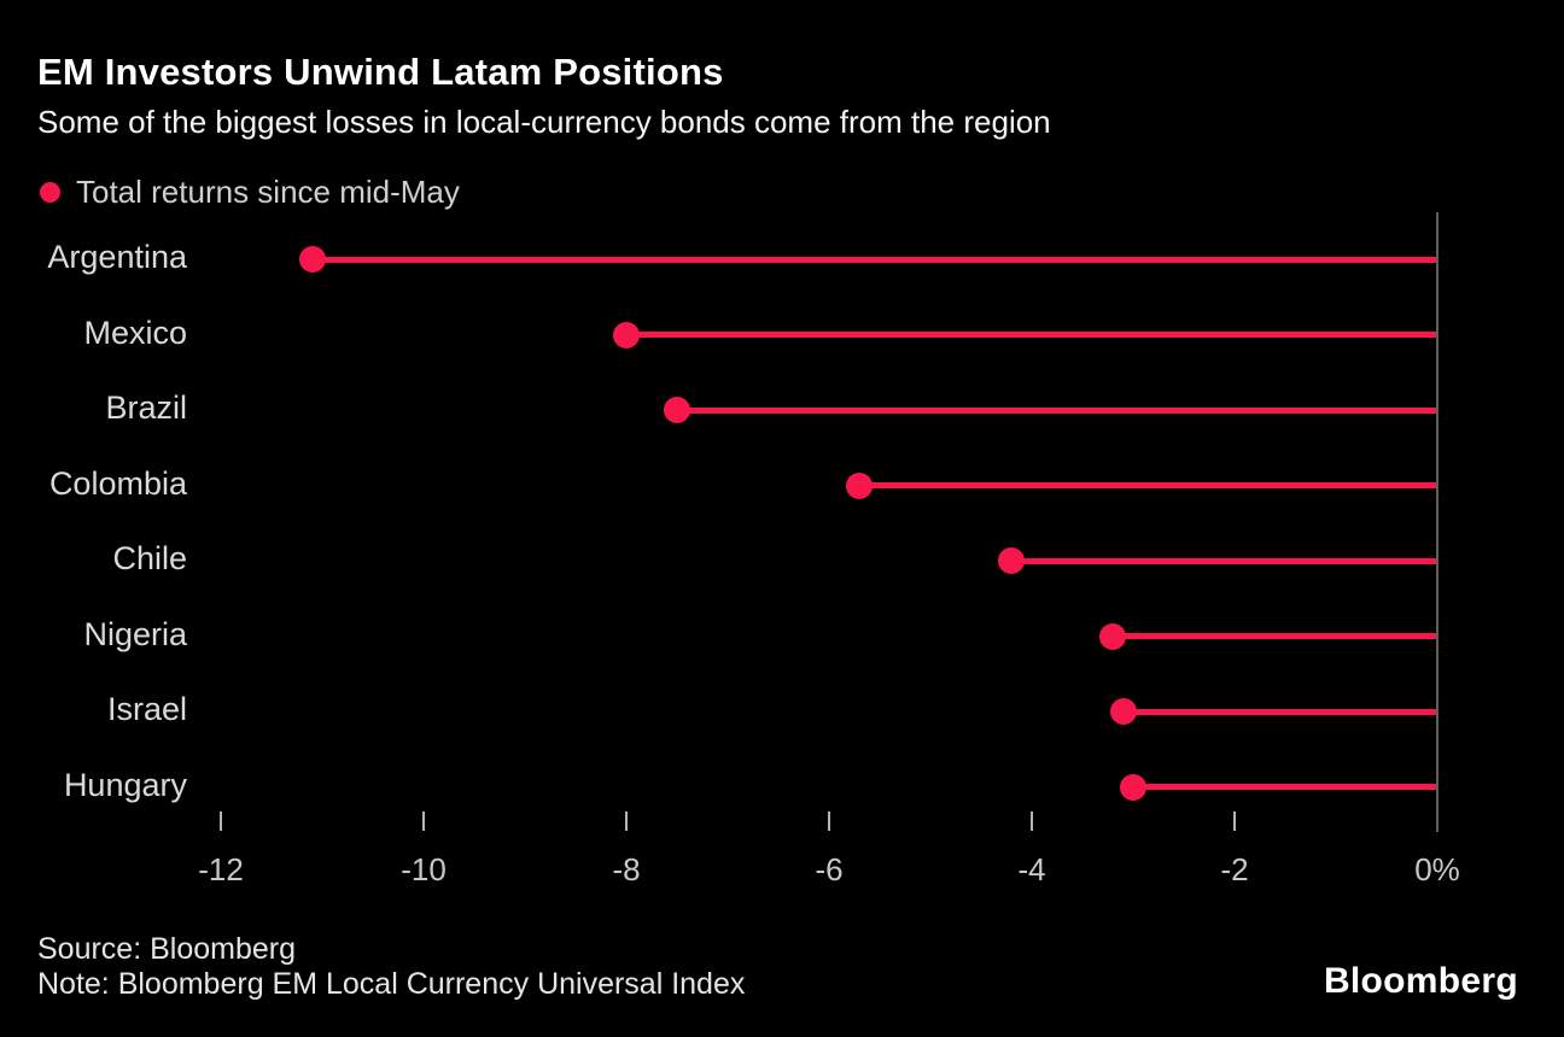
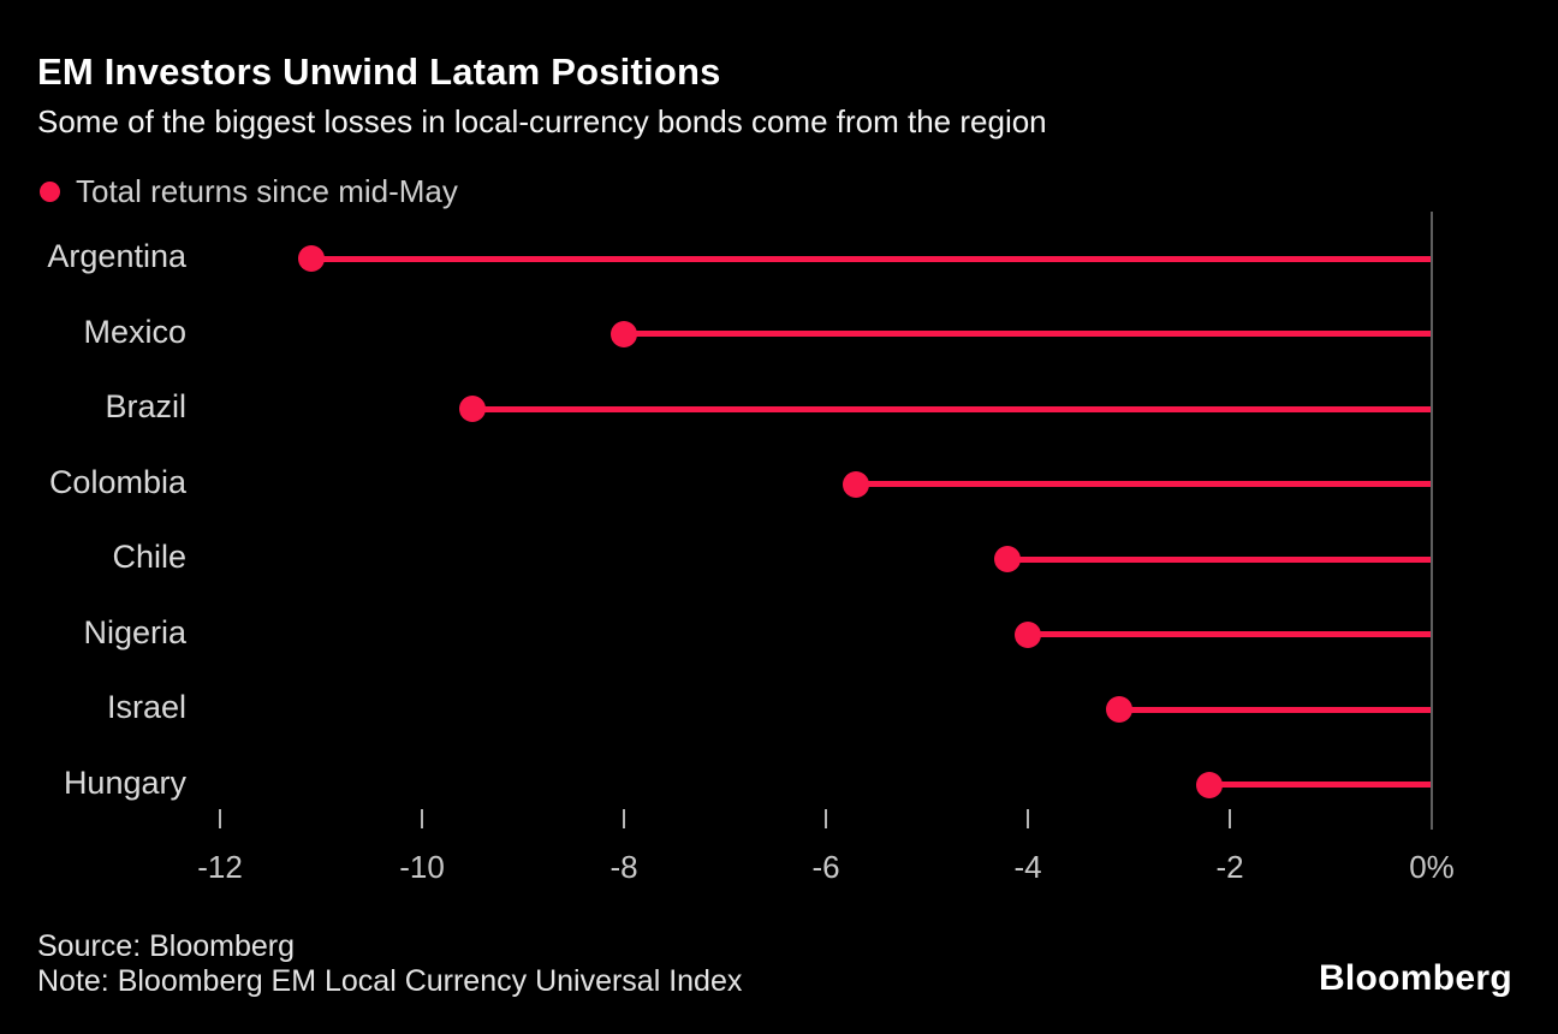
Brazil: -7.5% -> -9.5%
Nigeria: -3.2% -> -4.0%
Hungary: -3.0% -> -2.2%
